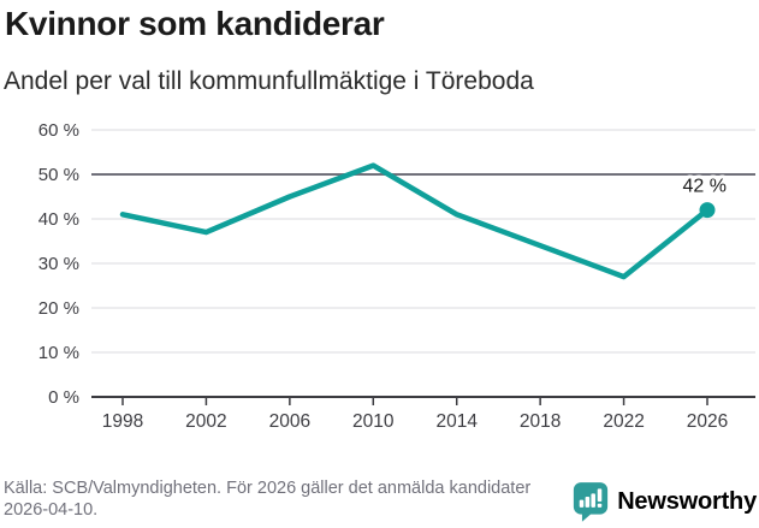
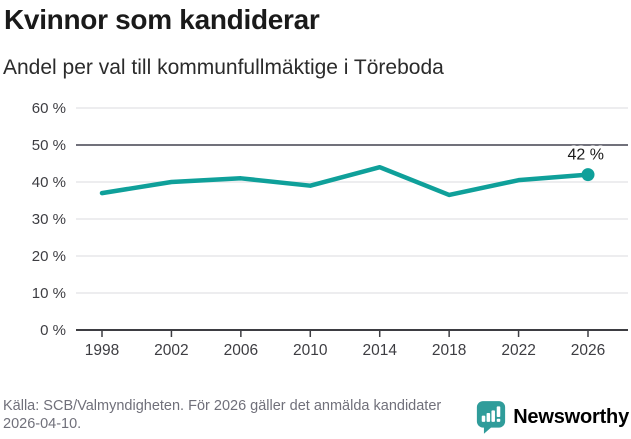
1998: 41% -> 37%
2002: 37% -> 40%
2006: 45% -> 41%
2010: 52% -> 39%
2014: 41% -> 44%
2018: 34% -> 36%
2022: 27% -> 40%
